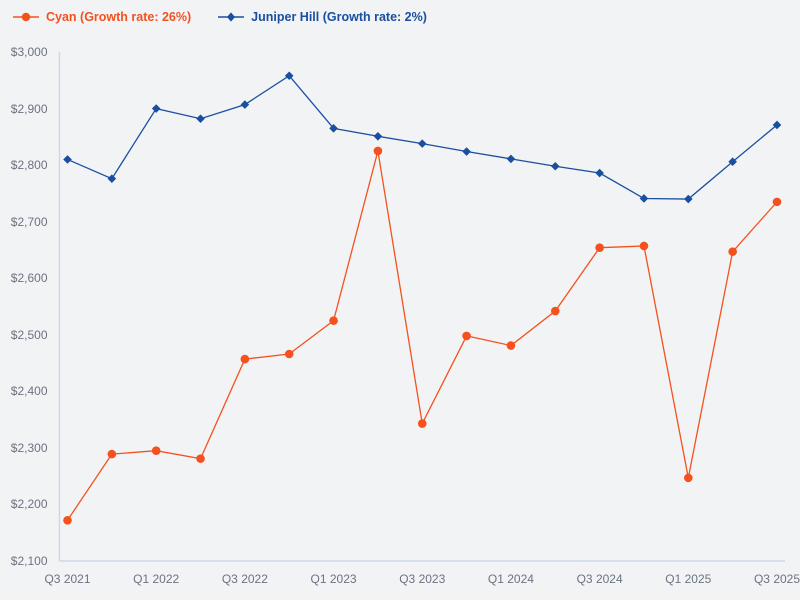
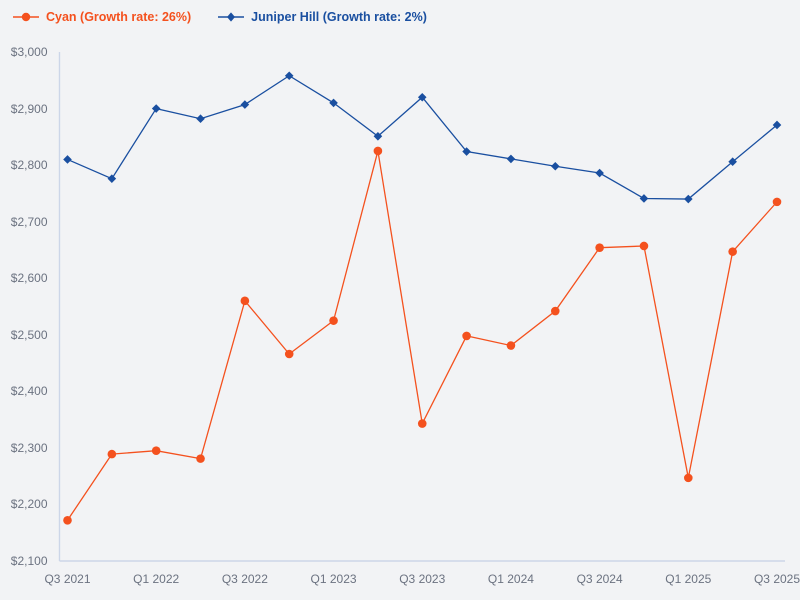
Cyan (Growth rate: 26%)/Q3 2022: $2460 -> $2560
Juniper Hill (Growth rate: 2%)/Q1 2023: $2860 -> $2910
Juniper Hill (Growth rate: 2%)/Q3 2023: $2840 -> $2920
